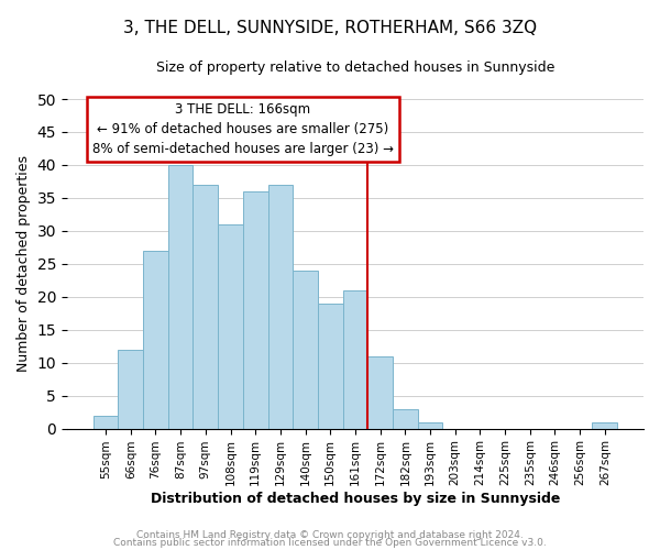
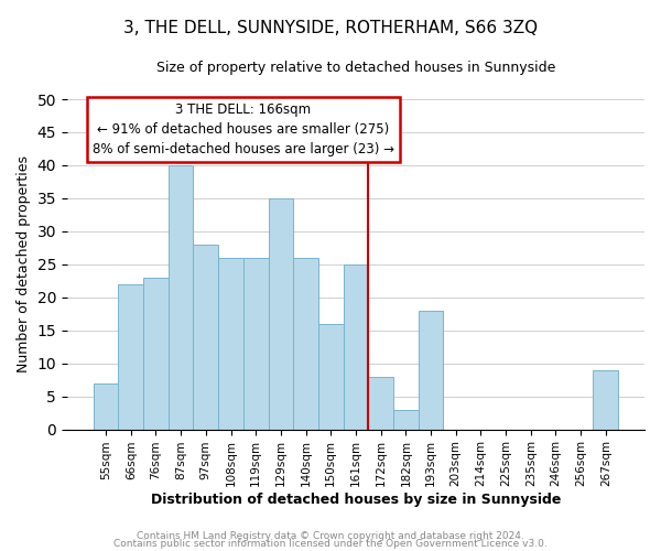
55sqm: 2 -> 7
66sqm: 12 -> 22
76sqm: 27 -> 23
97sqm: 37 -> 28
108sqm: 31 -> 26
119sqm: 36 -> 26
129sqm: 37 -> 35
140sqm: 24 -> 26
150sqm: 19 -> 16
161sqm: 21 -> 25
172sqm: 11 -> 8
193sqm: 1 -> 18
267sqm: 1 -> 9
